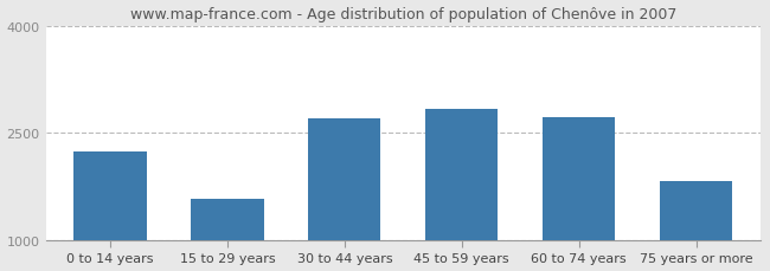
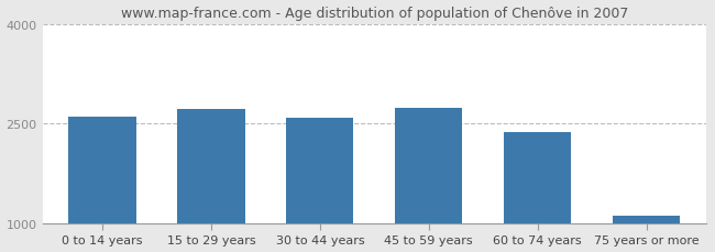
0 to 14 years: 2240 -> 2610
15 to 29 years: 1580 -> 2720
30 to 44 years: 2700 -> 2590
45 to 59 years: 2840 -> 2730
60 to 74 years: 2720 -> 2370
75 years or more: 1820 -> 1110
